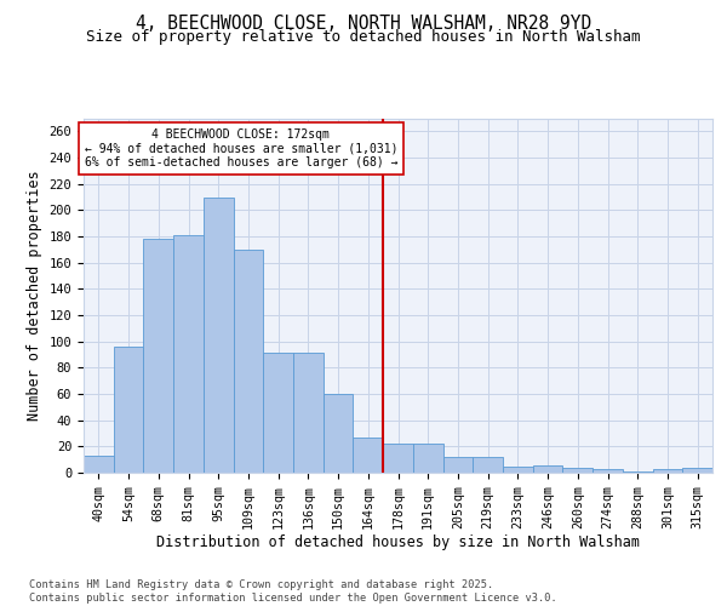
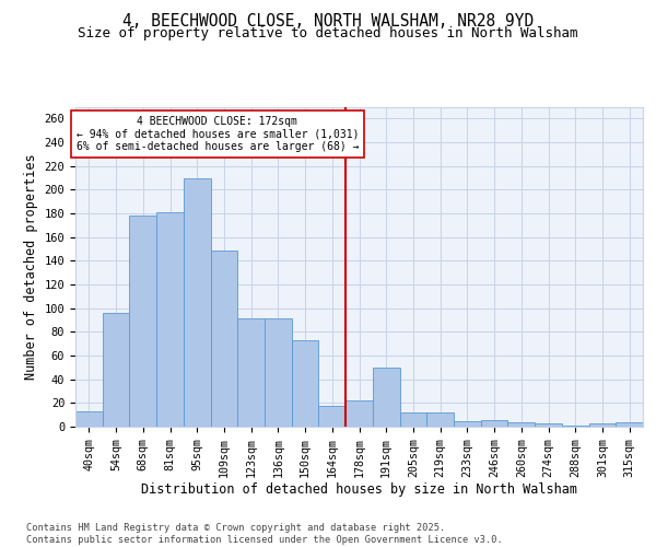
109sqm: 170 -> 149
150sqm: 60 -> 73
164sqm: 27 -> 18
191sqm: 22 -> 50
